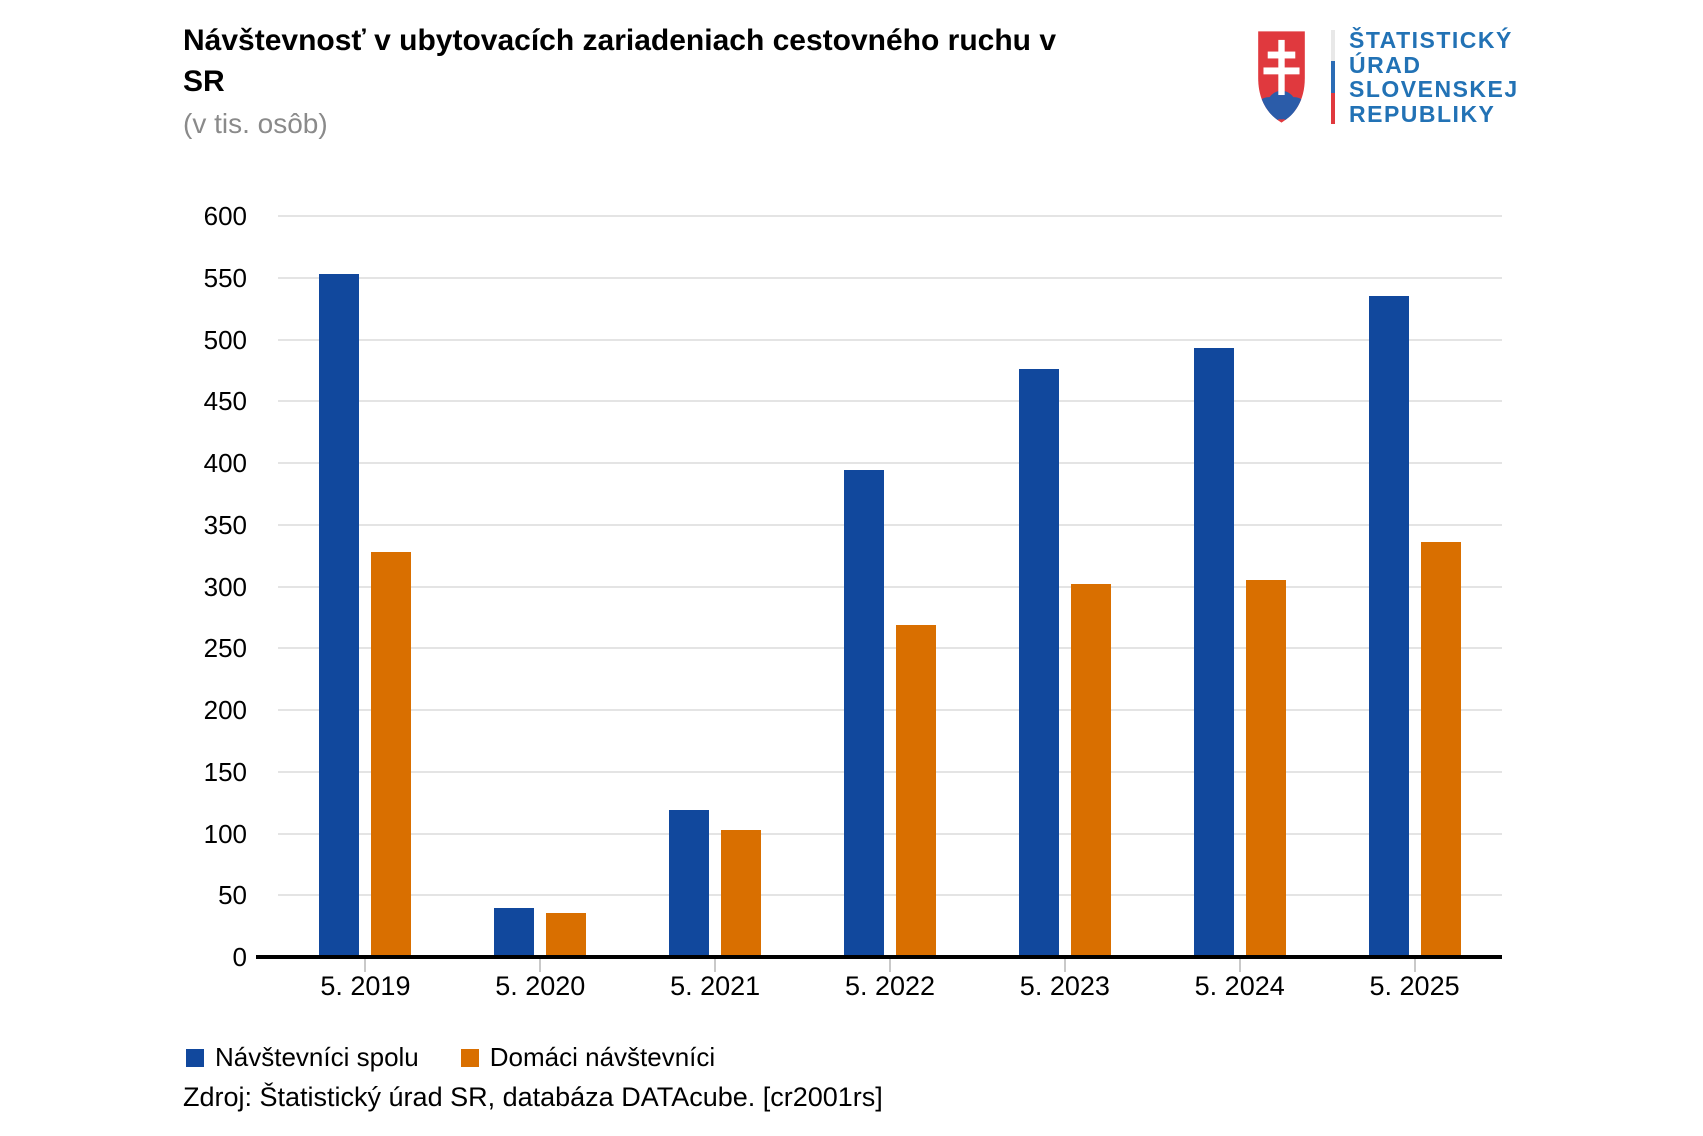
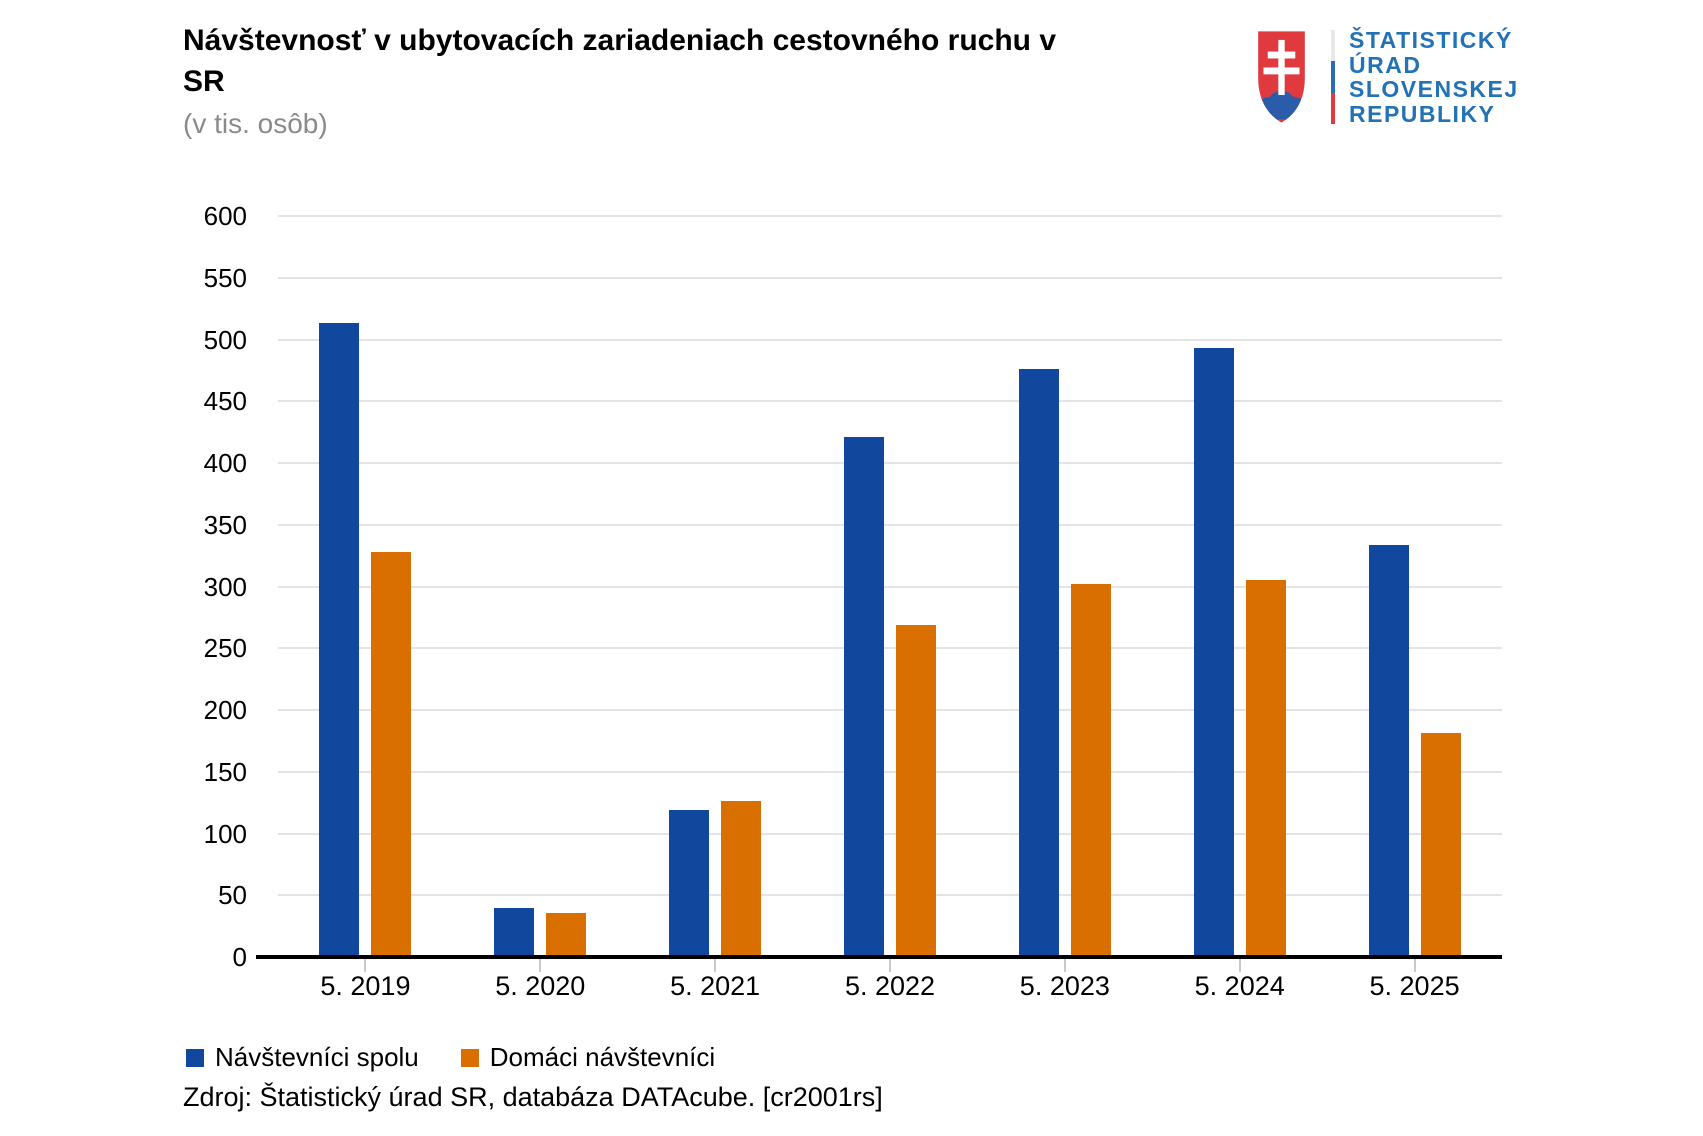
Návštevníci spolu/5. 2019: 553 -> 513
Domáci návštevníci/5. 2021: 103 -> 126
Návštevníci spolu/5. 2022: 394 -> 421
Návštevníci spolu/5. 2025: 535 -> 334
Domáci návštevníci/5. 2025: 336 -> 181
